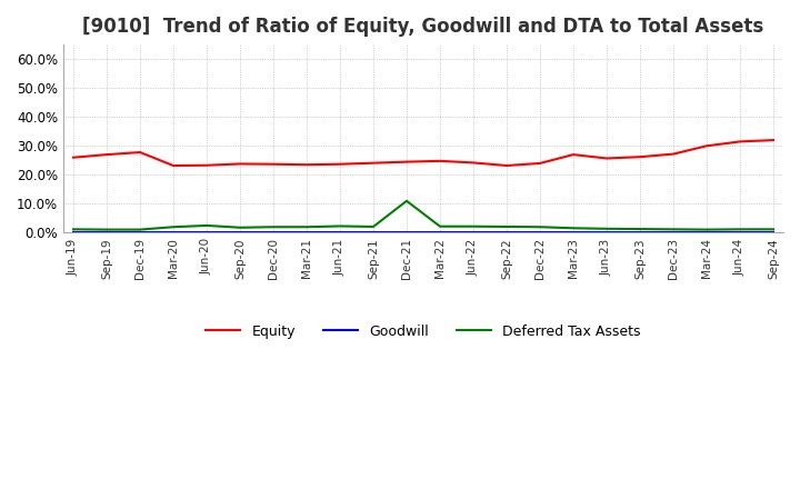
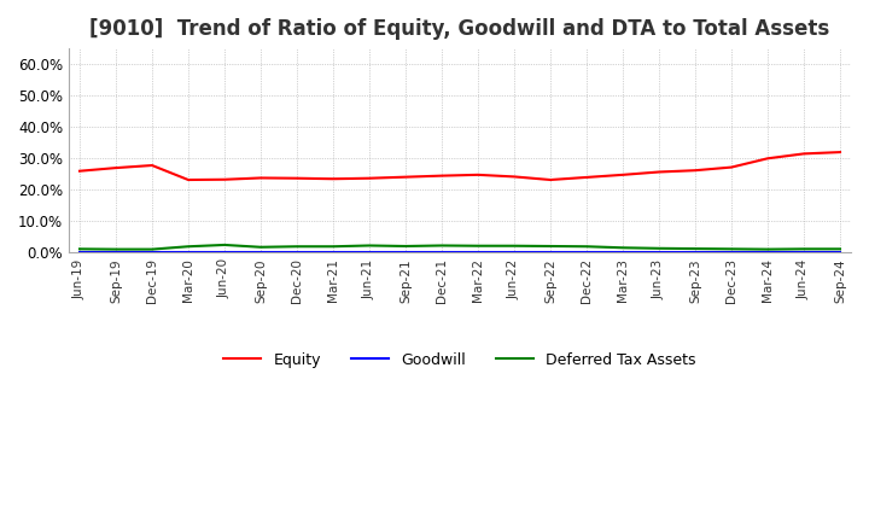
Deferred Tax Assets/Dec-21: 11.0% -> 2.3%
Equity/Mar-23: 27.0% -> 24.8%
